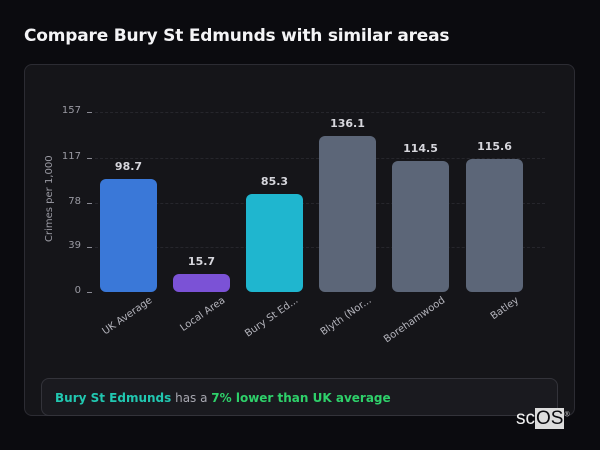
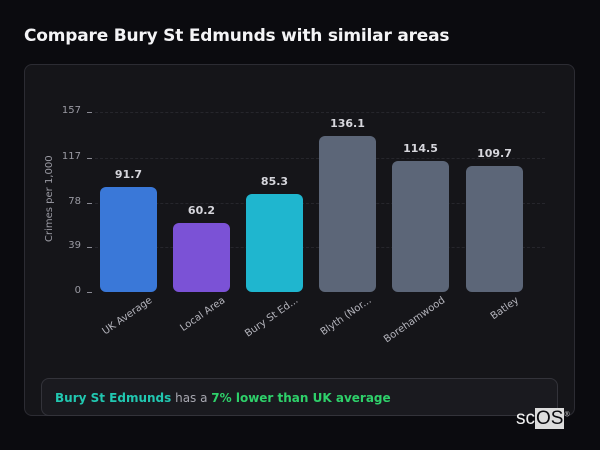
UK Average: 98.7 -> 91.7
Local Area: 15.7 -> 60.2
Batley: 115.6 -> 109.7
